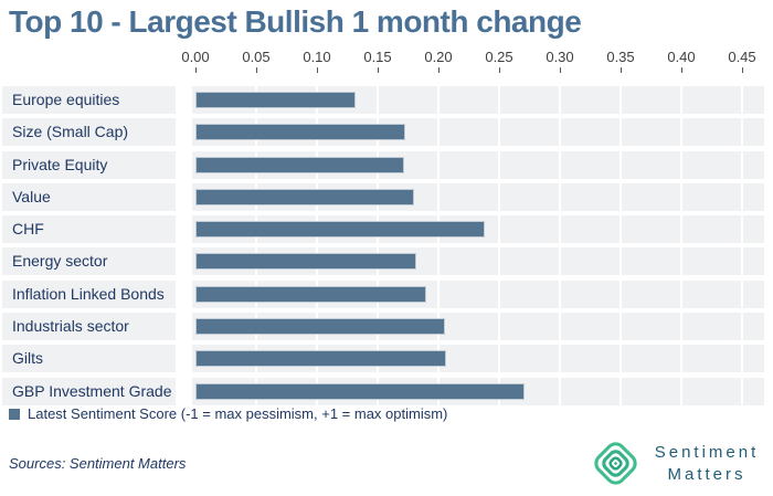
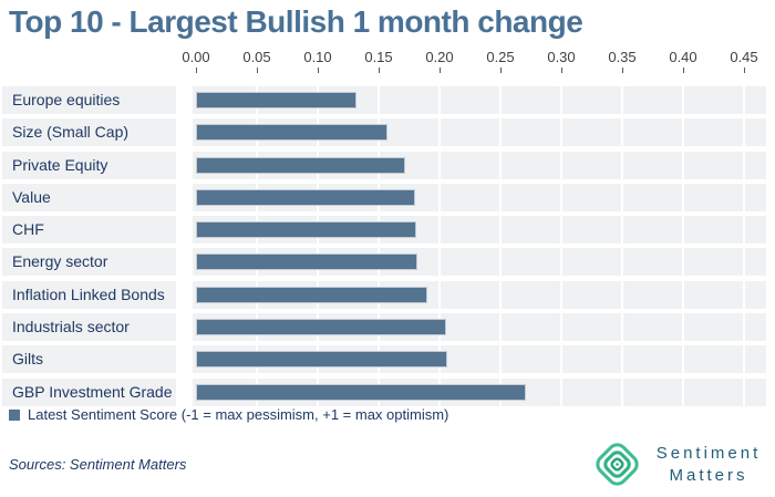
Size (Small Cap): 0.173 -> 0.157
CHF: 0.238 -> 0.181
